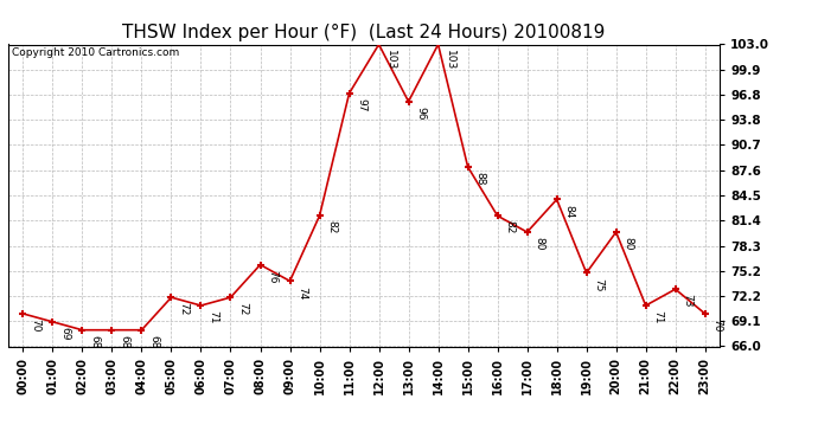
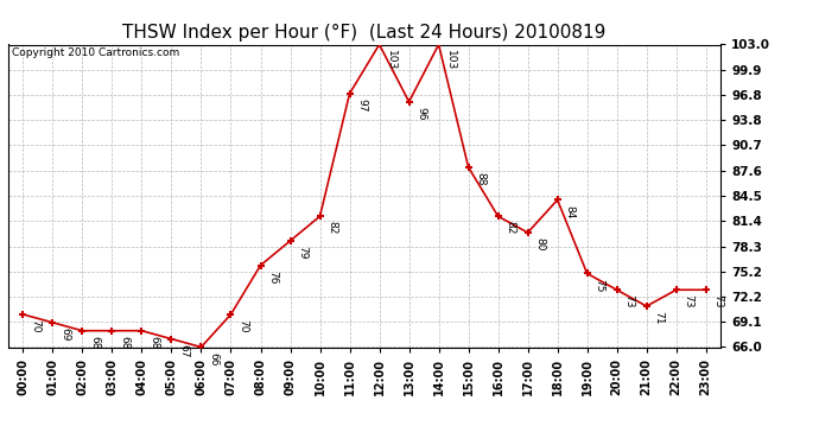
05:00: 72 -> 67
06:00: 71 -> 66
07:00: 72 -> 70
09:00: 74 -> 79
20:00: 80 -> 73
23:00: 70 -> 73
